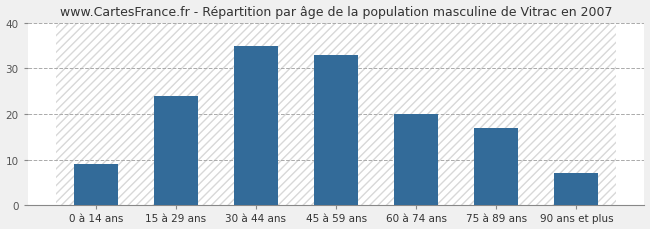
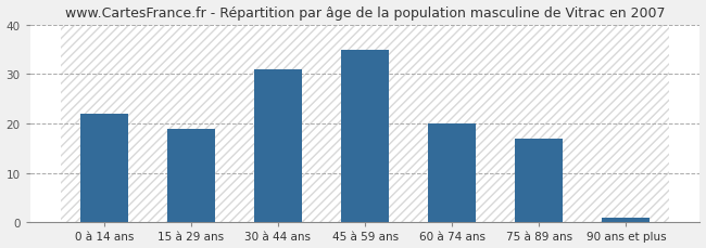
0 à 14 ans: 9 -> 22
15 à 29 ans: 24 -> 19
30 à 44 ans: 35 -> 31
45 à 59 ans: 33 -> 35
90 ans et plus: 7 -> 1
